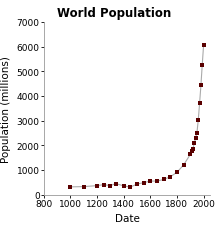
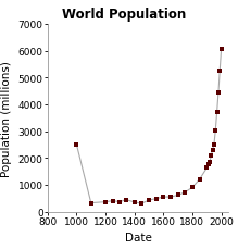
1000: 310 -> 2500
